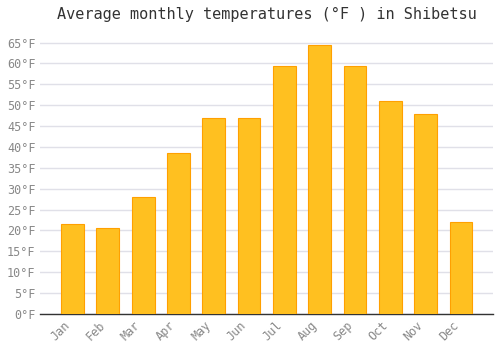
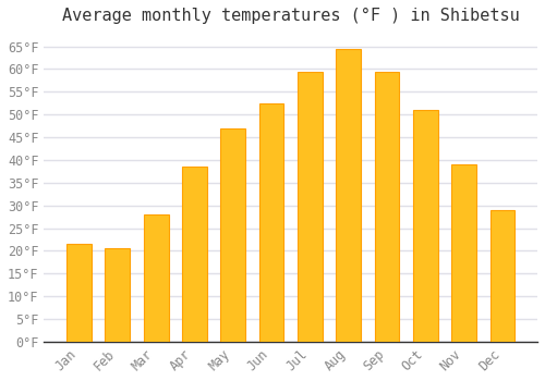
Jun: 47.0°F -> 52.5°F
Nov: 48.0°F -> 39.0°F
Dec: 22.0°F -> 29.0°F
